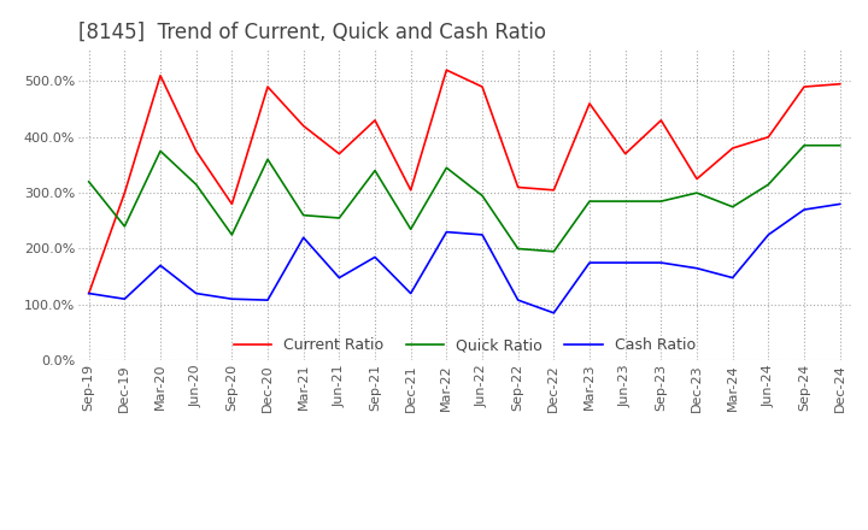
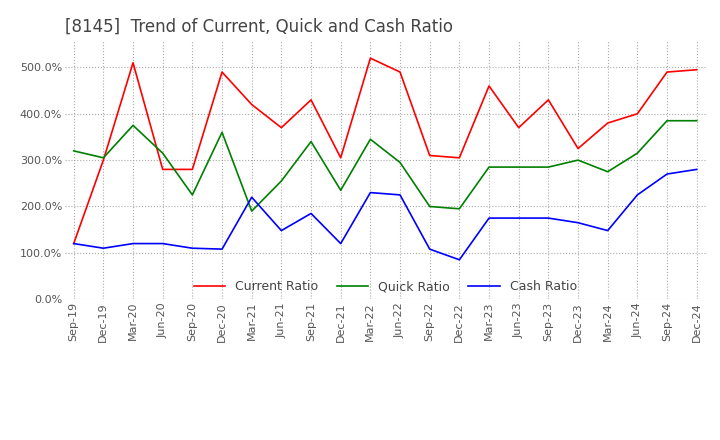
Quick Ratio/Dec-19: 240% -> 305%
Cash Ratio/Mar-20: 170% -> 120%
Current Ratio/Jun-20: 375% -> 280%
Quick Ratio/Mar-21: 260% -> 190%
